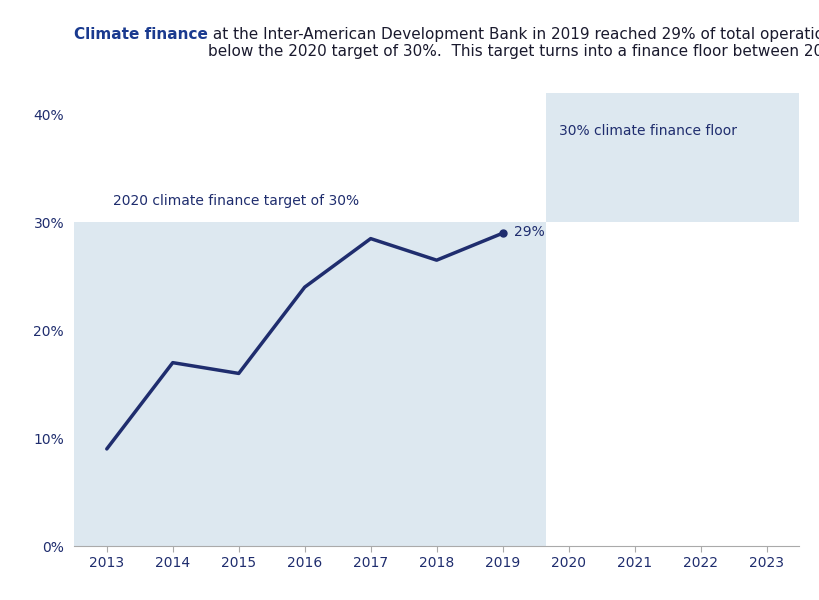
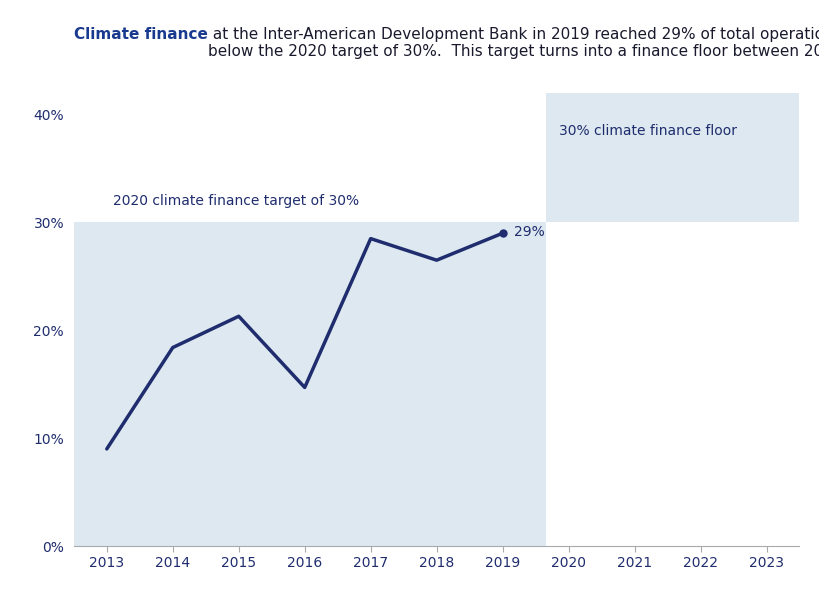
2014: 17.0% -> 18.4%
2015: 16.0% -> 21.3%
2016: 24.0% -> 14.7%
